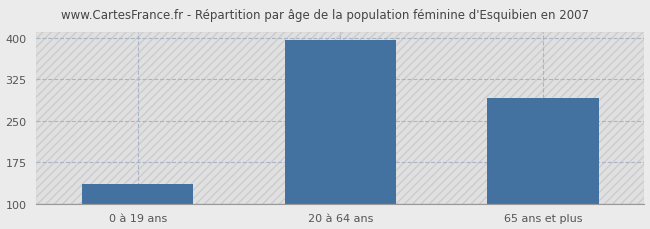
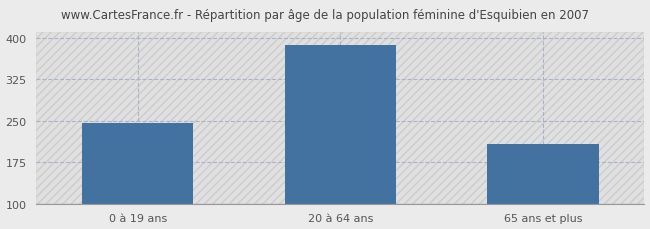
0 à 19 ans: 135 -> 246
20 à 64 ans: 396 -> 386
65 ans et plus: 291 -> 208
